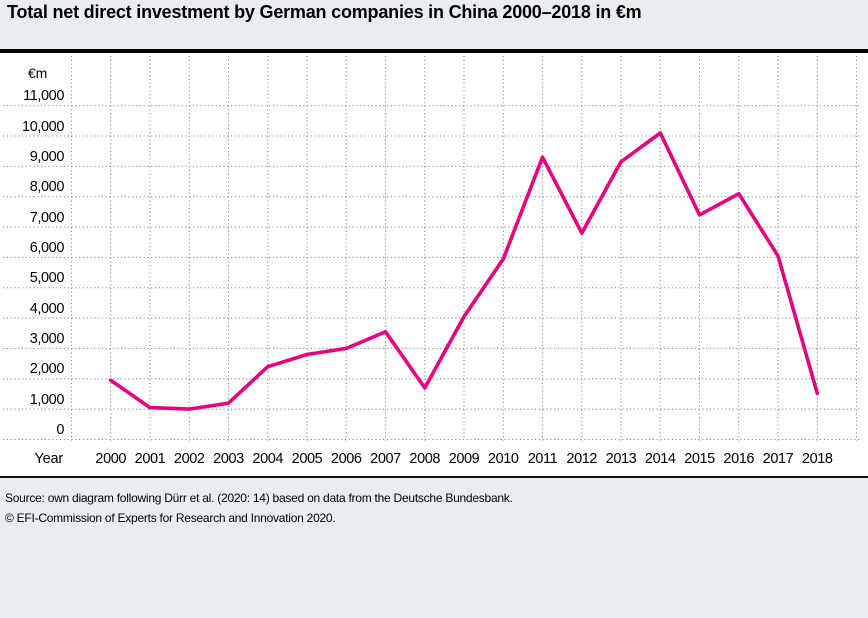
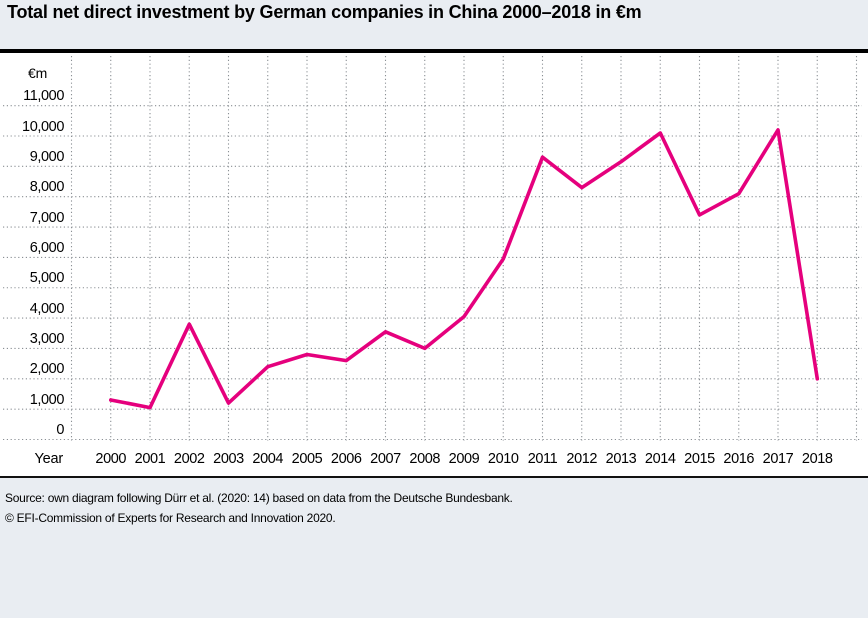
2000: 2000 -> 1300
2002: 1000 -> 3800
2006: 3000 -> 2600
2008: 1700 -> 3000
2012: 6800 -> 8300
2017: 6000 -> 10200
2018: 1500 -> 2000
